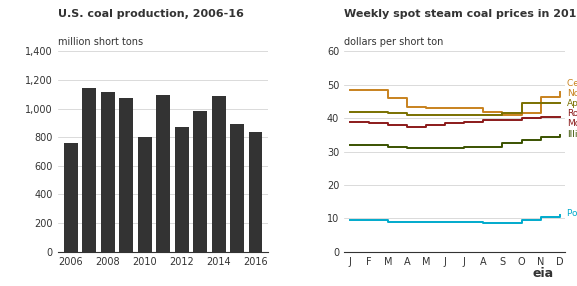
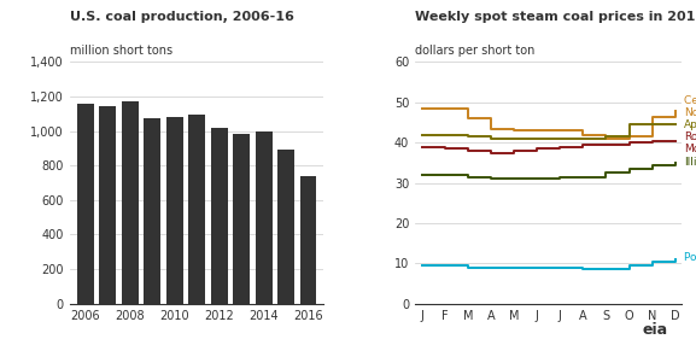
2006: 760 -> 1,160
2008: 1,120 -> 1,170
2010: 800 -> 1,080
2012: 870 -> 1,020
2014: 1,090 -> 1,000
2016: 840 -> 740
